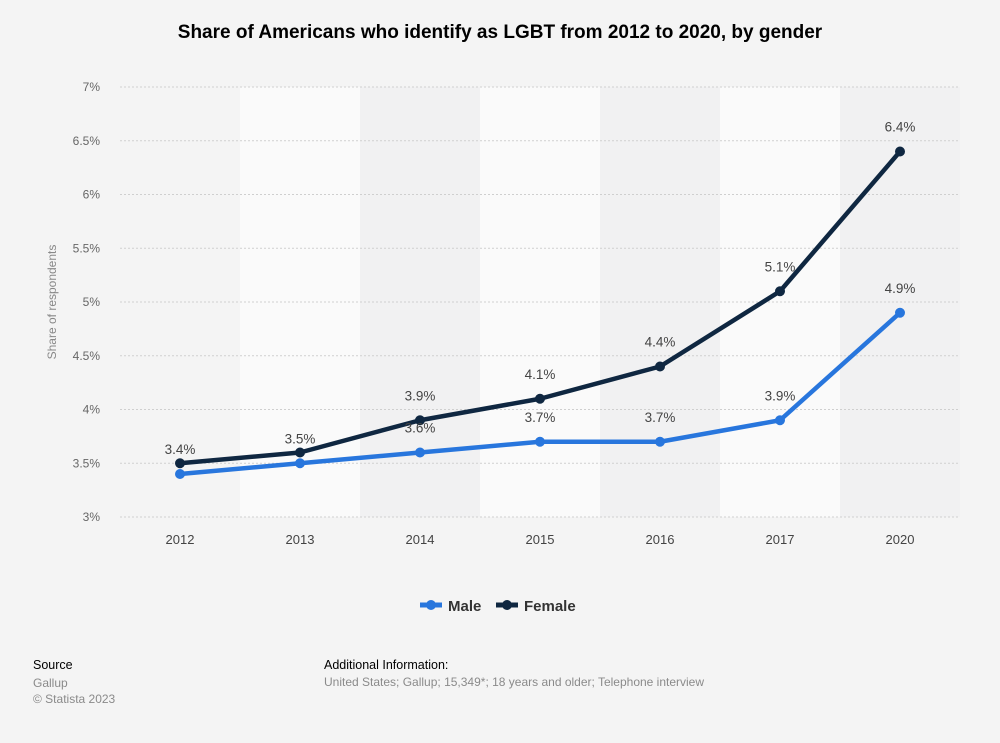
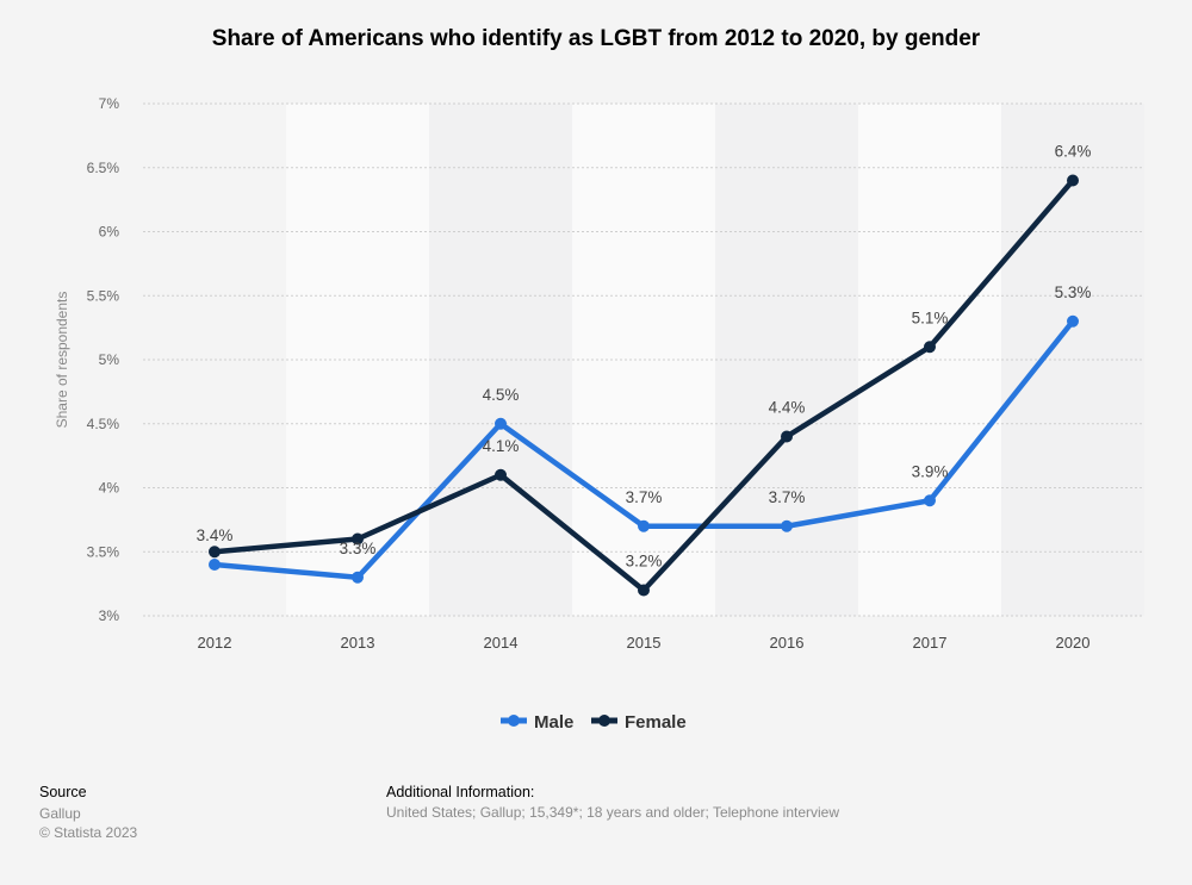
Male/2013: 3.5% -> 3.3%
Male/2014: 3.6% -> 4.5%
Female/2014: 3.9% -> 4.1%
Female/2015: 4.1% -> 3.2%
Male/2020: 4.9% -> 5.3%
